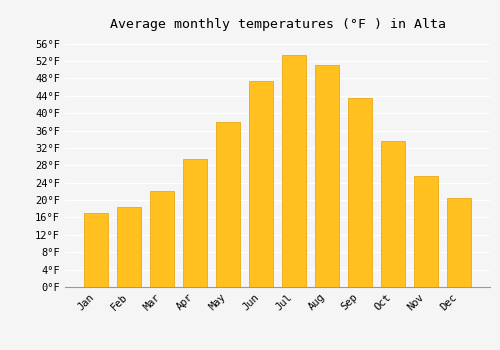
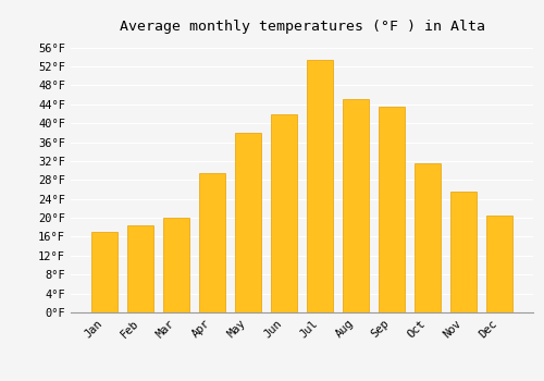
Mar: 22.0°F -> 20.0°F
Jun: 47.5°F -> 42.0°F
Aug: 51.0°F -> 45.0°F
Oct: 33.5°F -> 31.5°F
